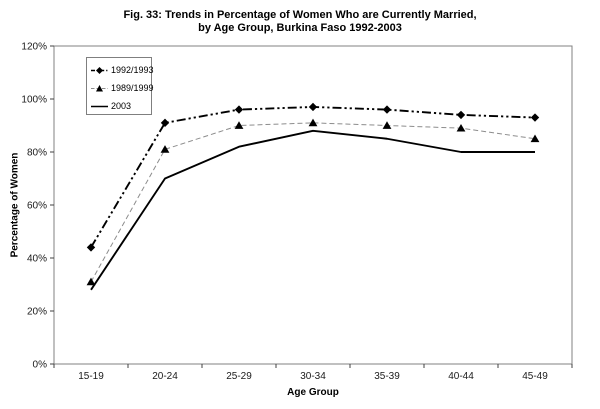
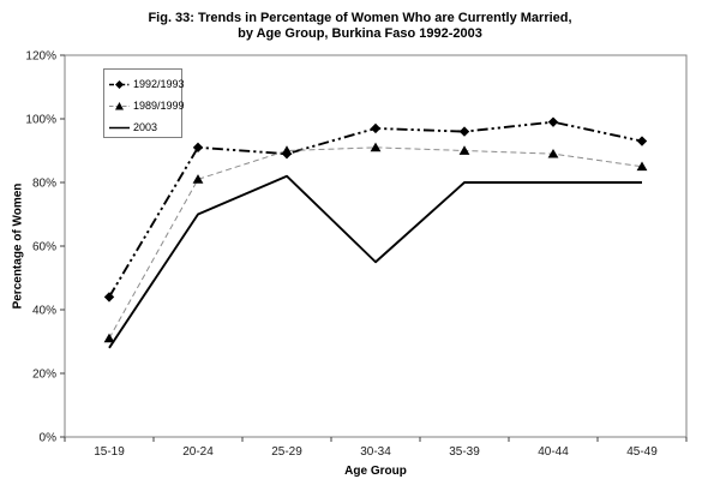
1992/1993/25-29: 96% -> 89%
2003/30-34: 88% -> 55%
2003/35-39: 85% -> 80%
1992/1993/40-44: 94% -> 99%
